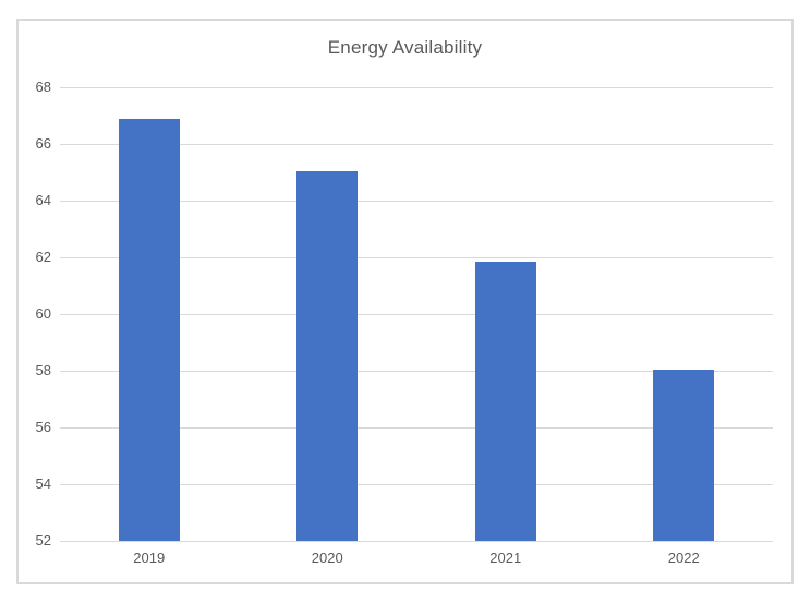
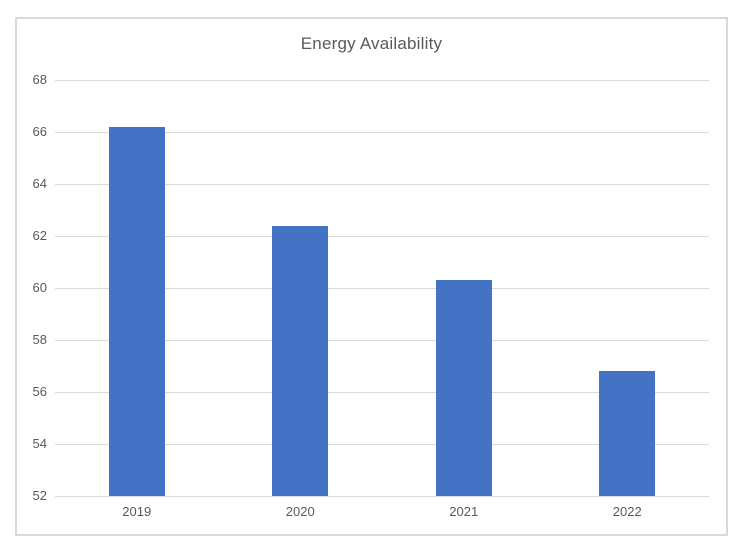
2019: 66.9 -> 66.2
2020: 65.0 -> 62.4
2021: 61.9 -> 60.3
2022: 58.0 -> 56.8
